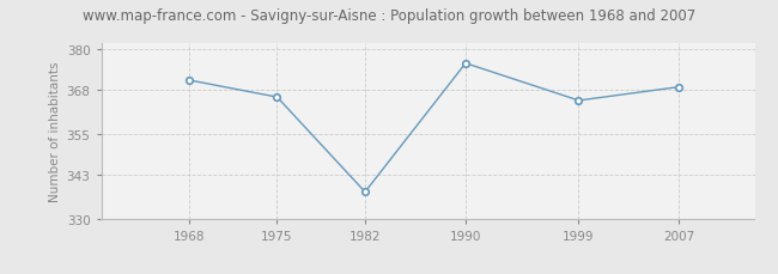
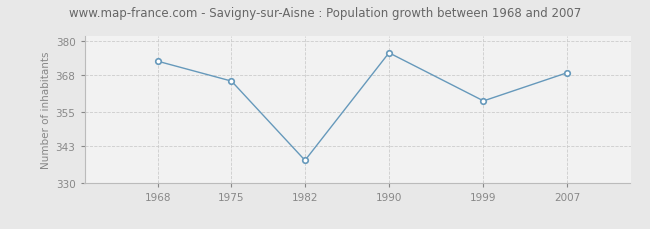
1968: 371 -> 373
1999: 365 -> 359
